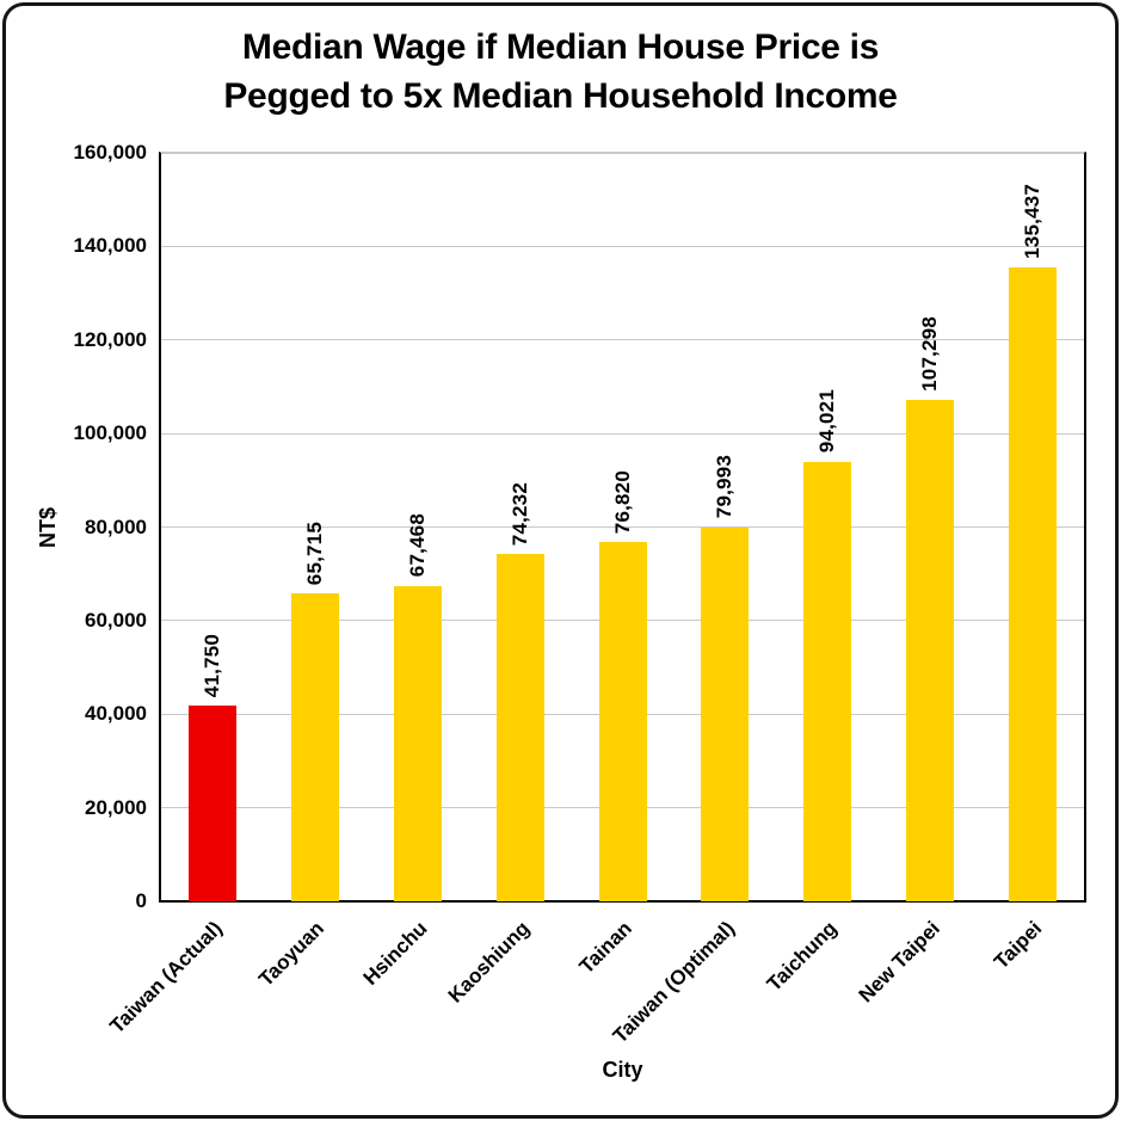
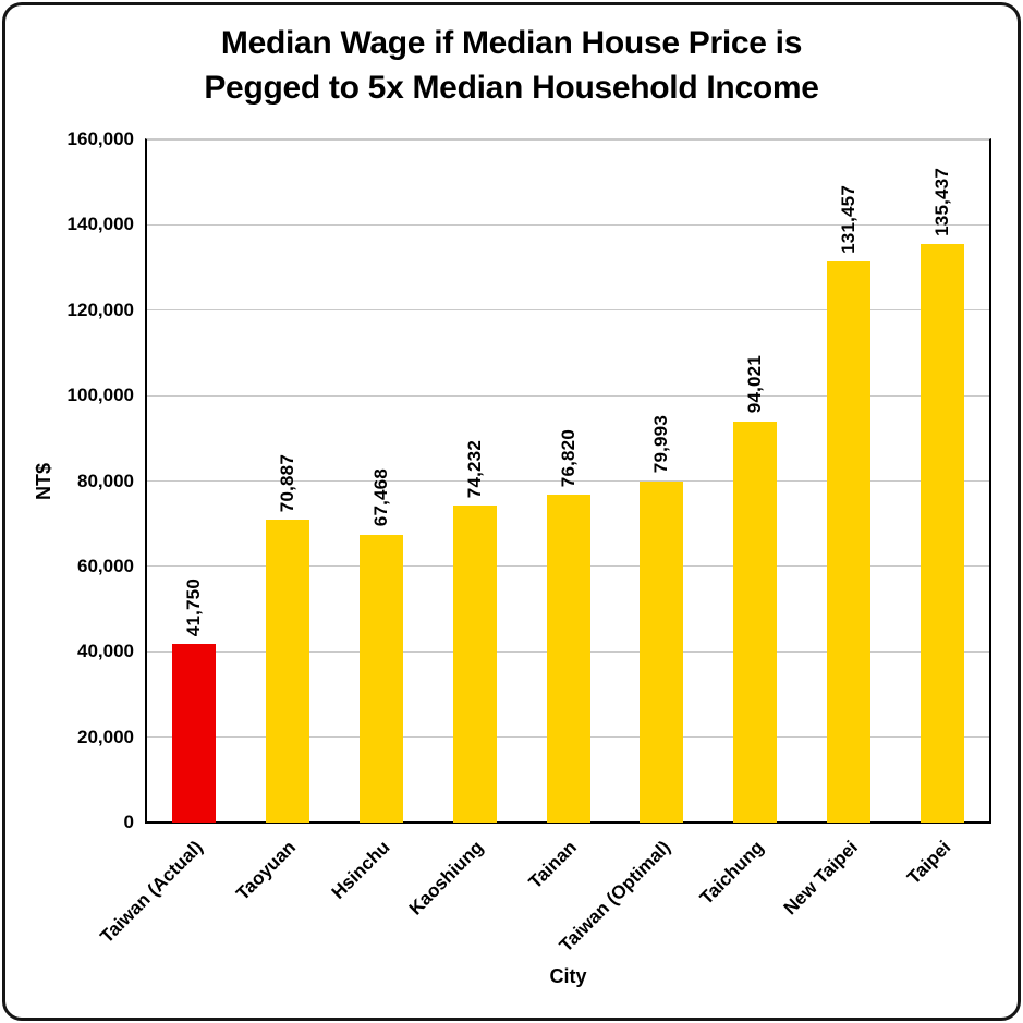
Taoyuan: 65,715 -> 70,887
New Taipei: 107,298 -> 131,457
